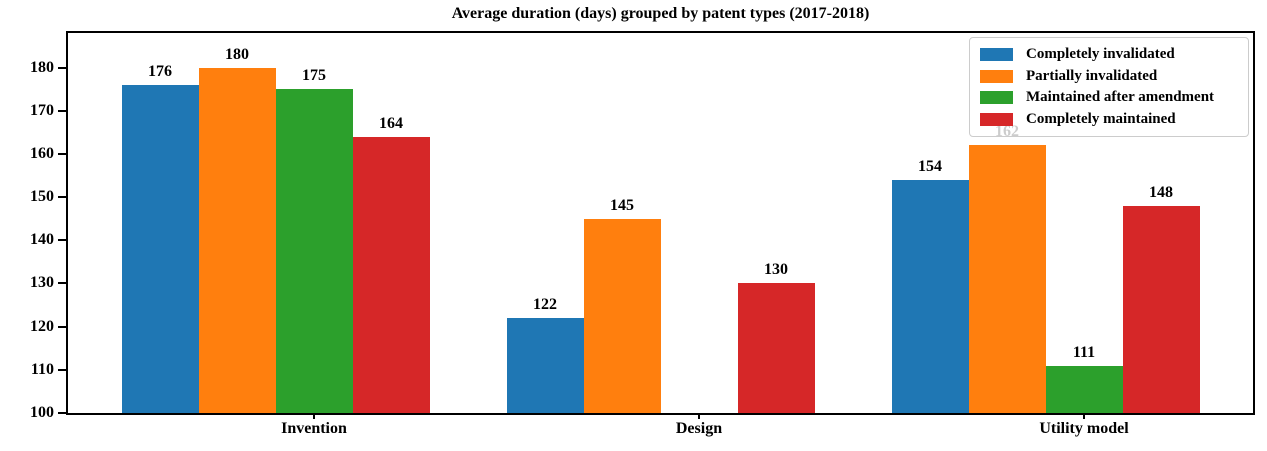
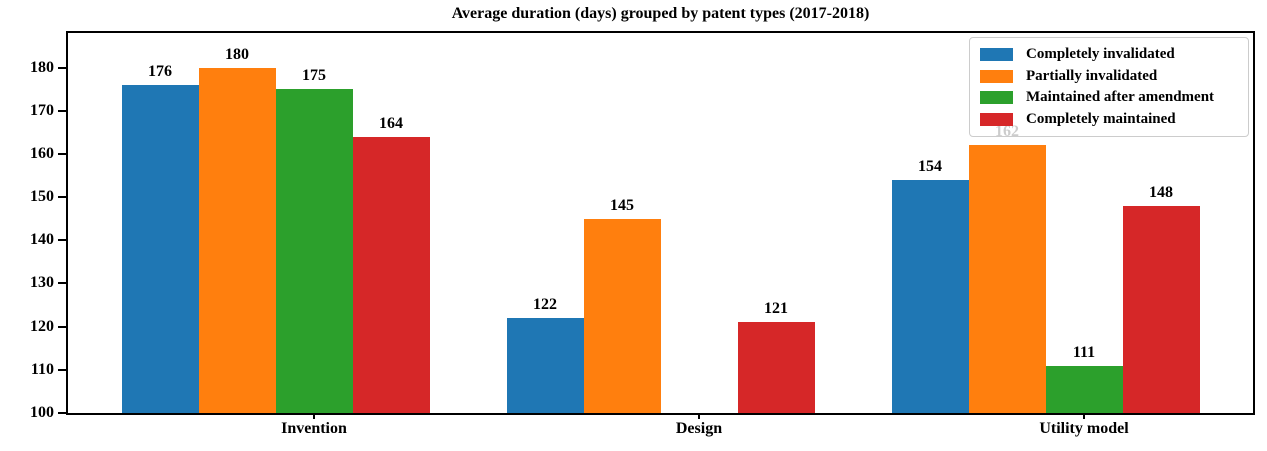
Completely maintained/Design: 130 -> 121
